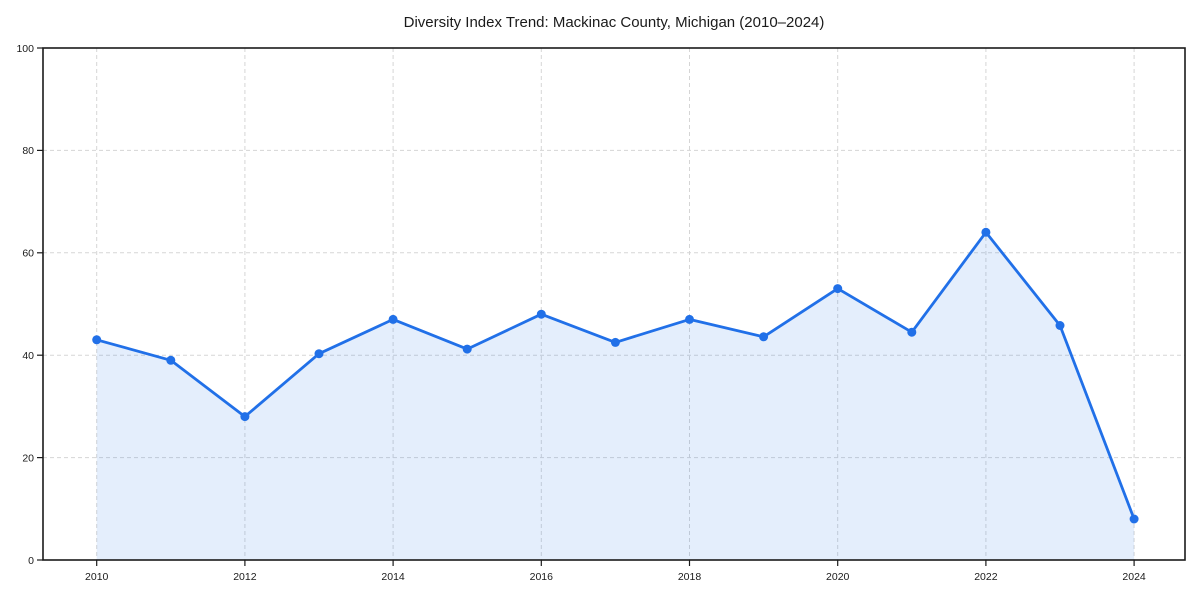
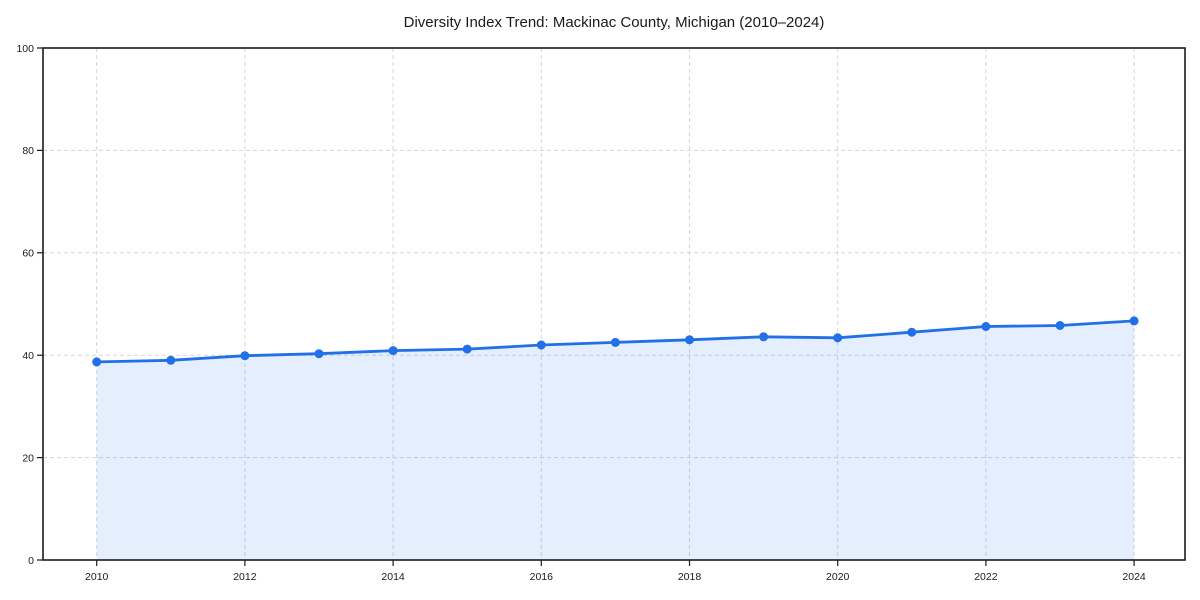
2010: 43 -> 39
2012: 28 -> 40
2014: 47 -> 41
2016: 48 -> 42
2018: 47 -> 43
2020: 53 -> 43
2022: 64 -> 46
2024: 8 -> 47
